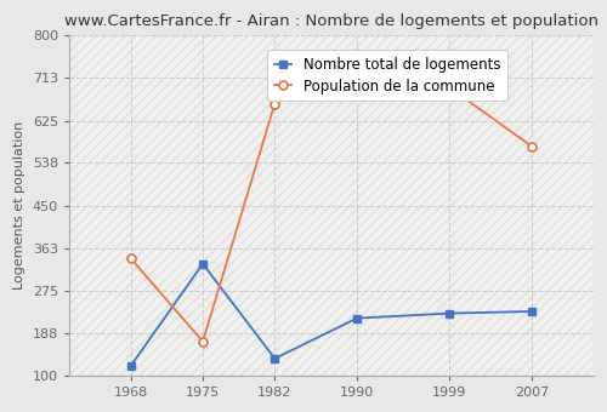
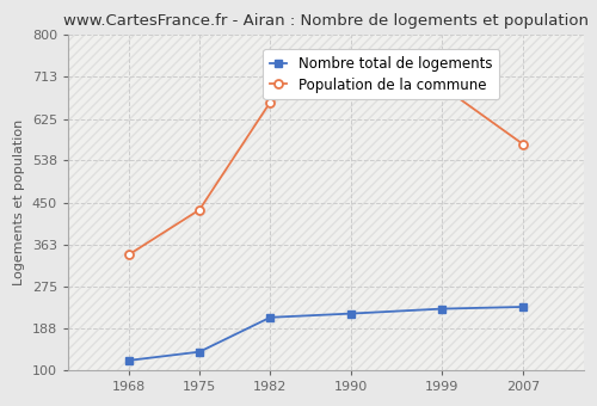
Nombre total de logements/1975: 330 -> 138
Population de la commune/1975: 170 -> 435
Nombre total de logements/1982: 135 -> 210
